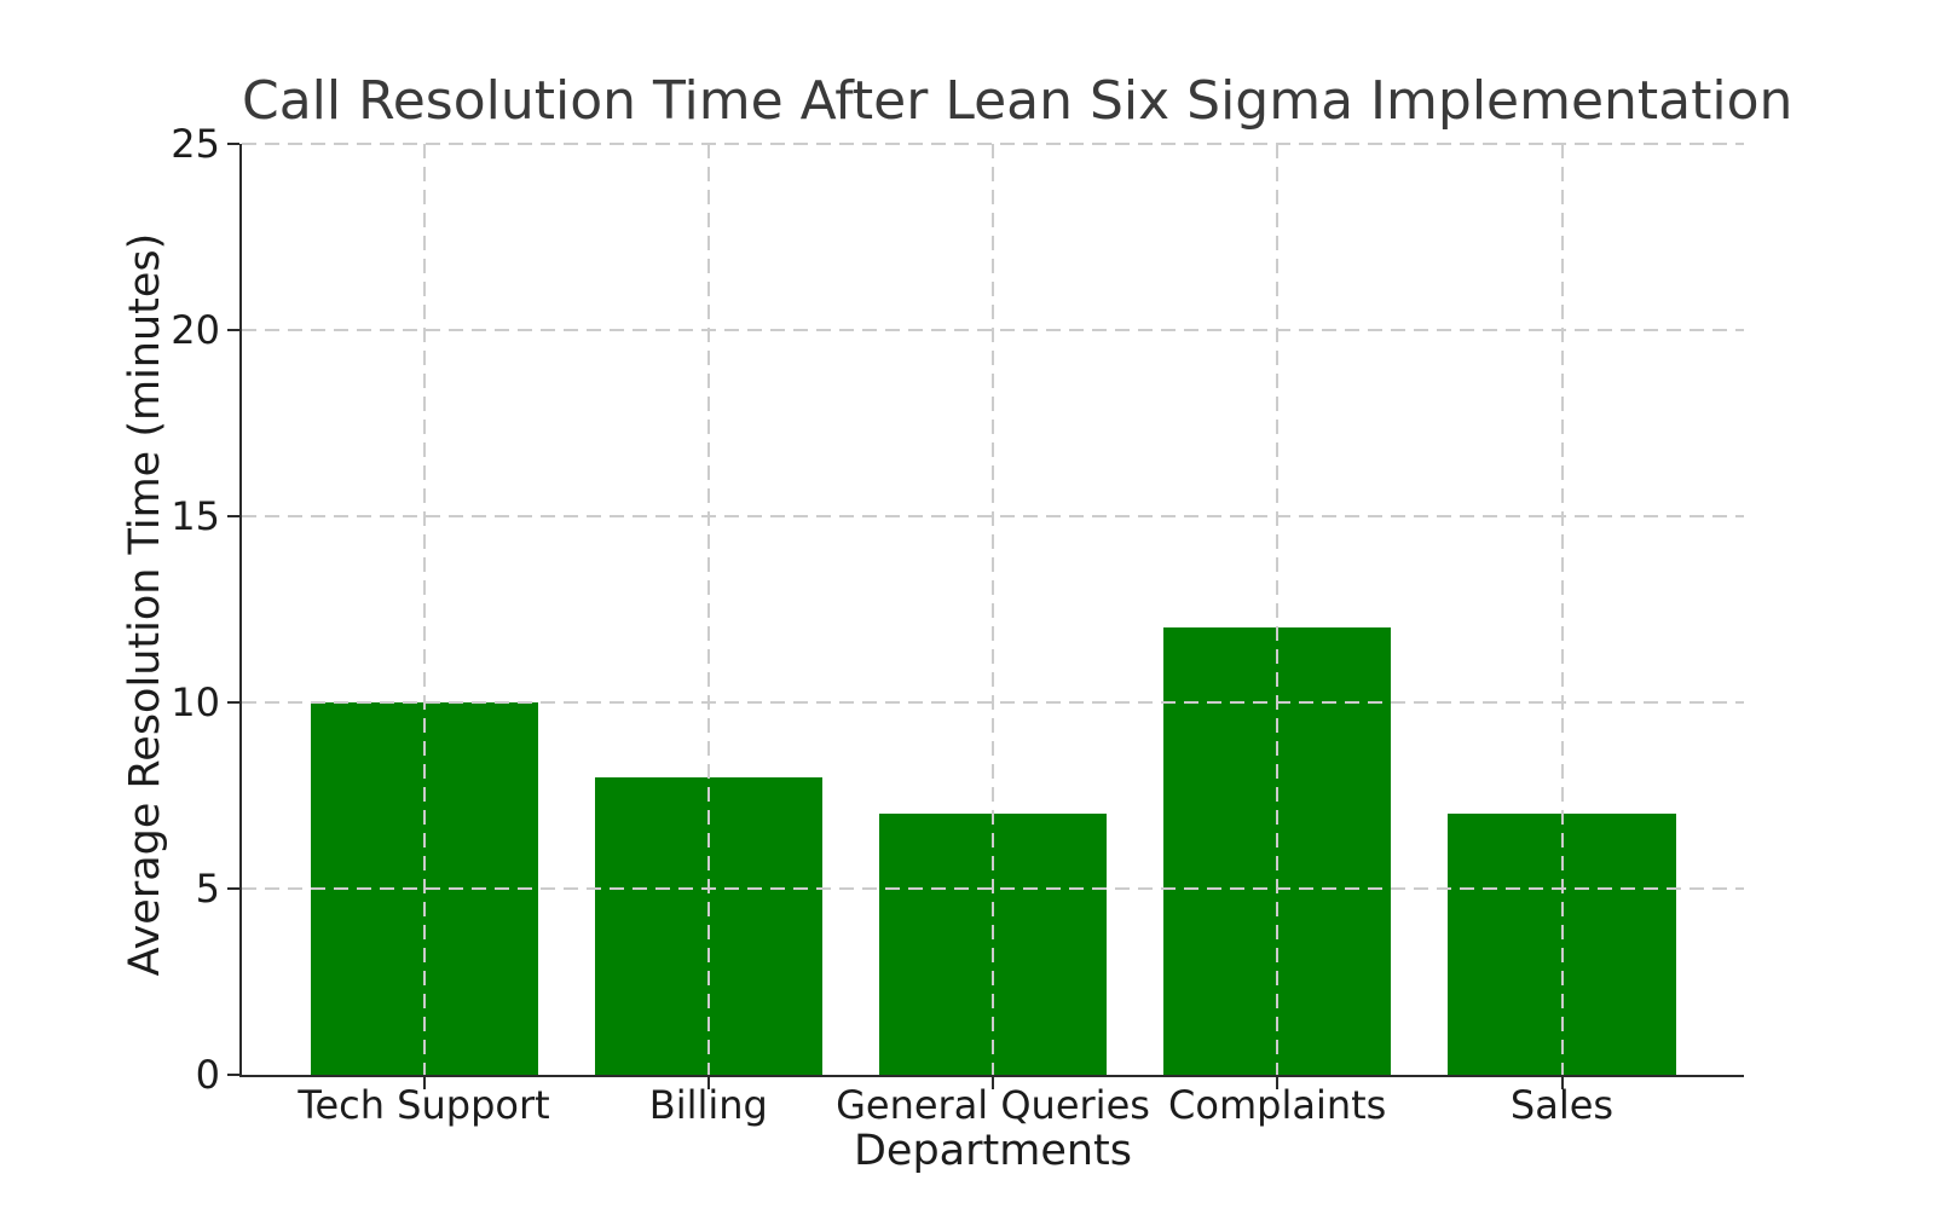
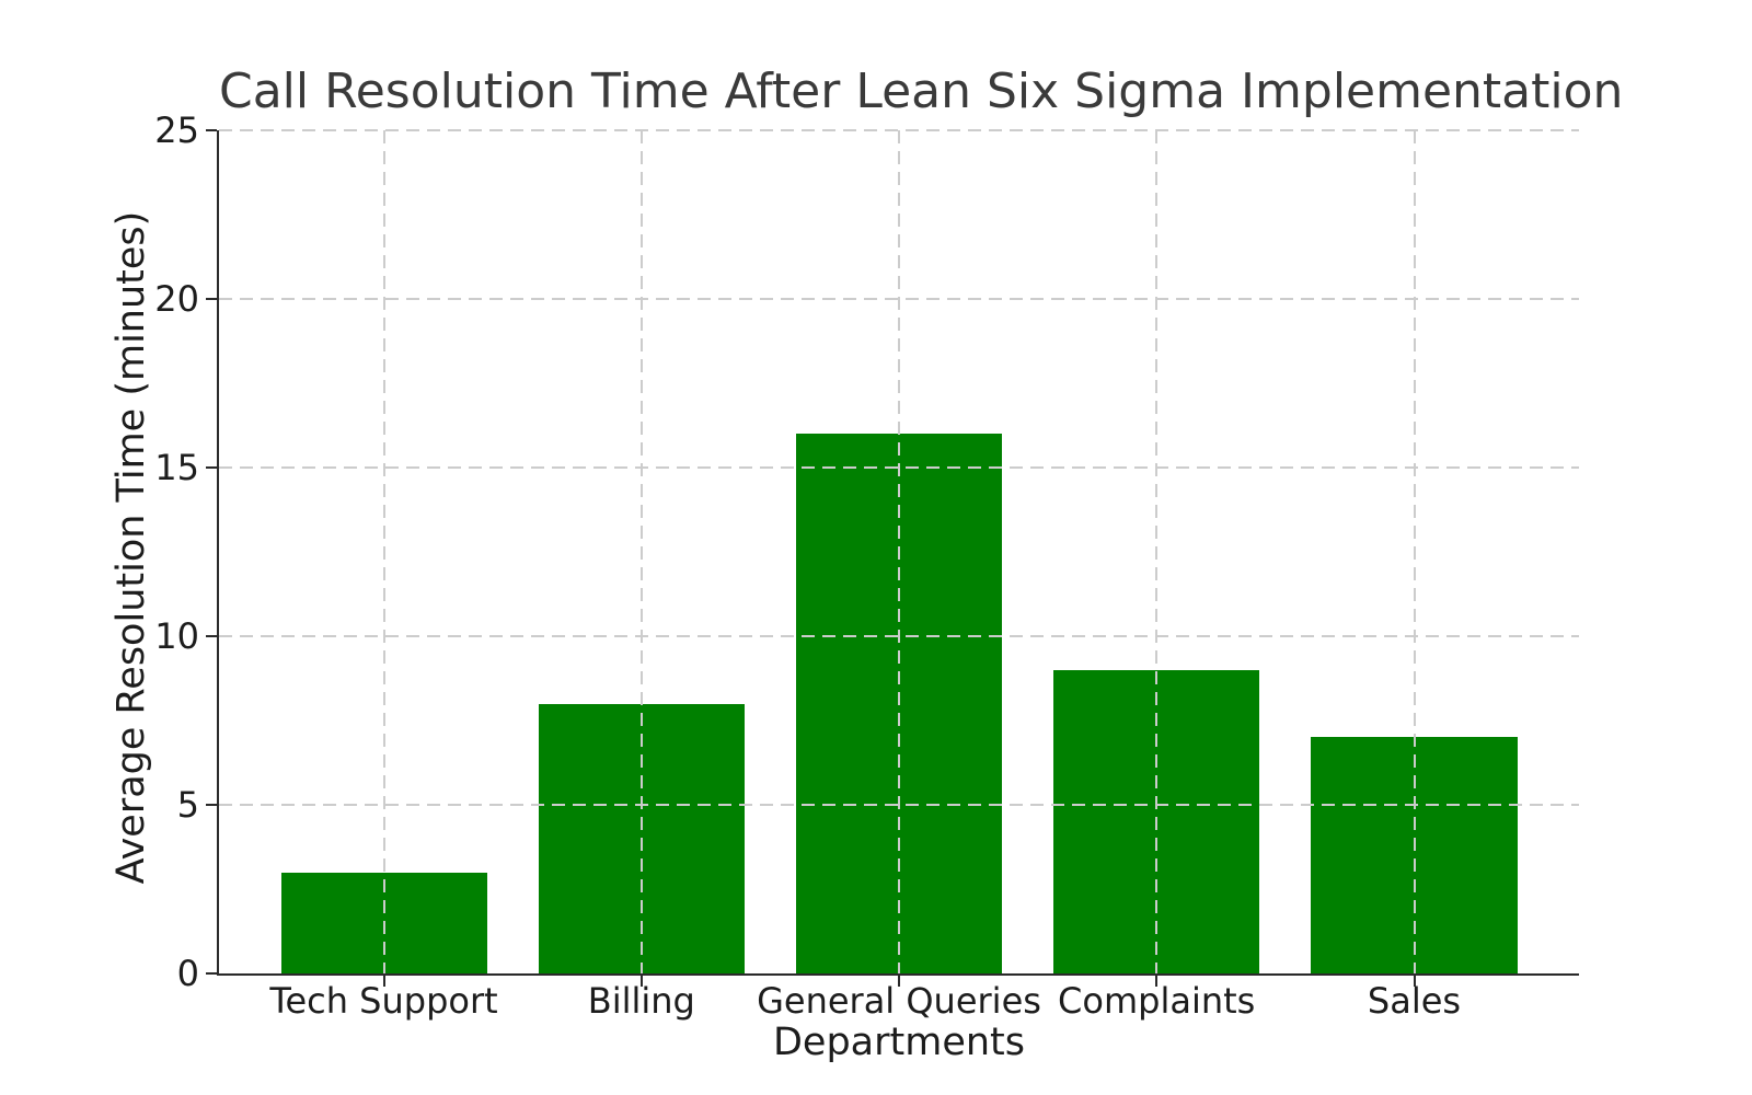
Tech Support: 10 -> 3
General Queries: 7 -> 16
Complaints: 12 -> 9
